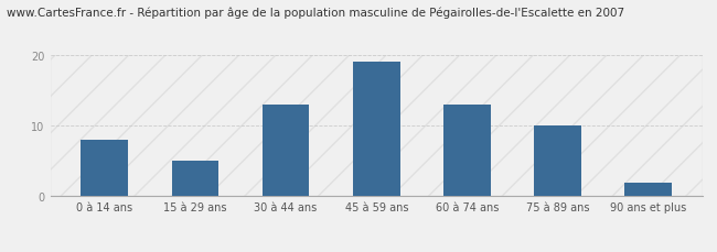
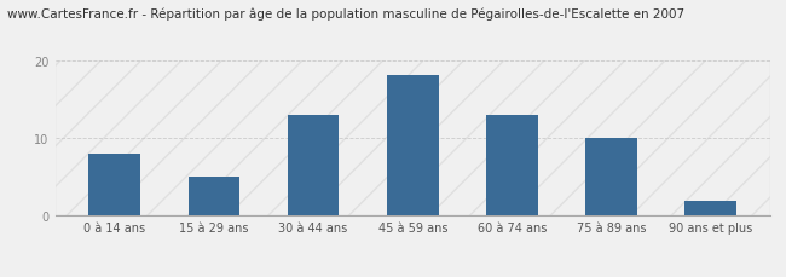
45 à 59 ans: 19 -> 18
